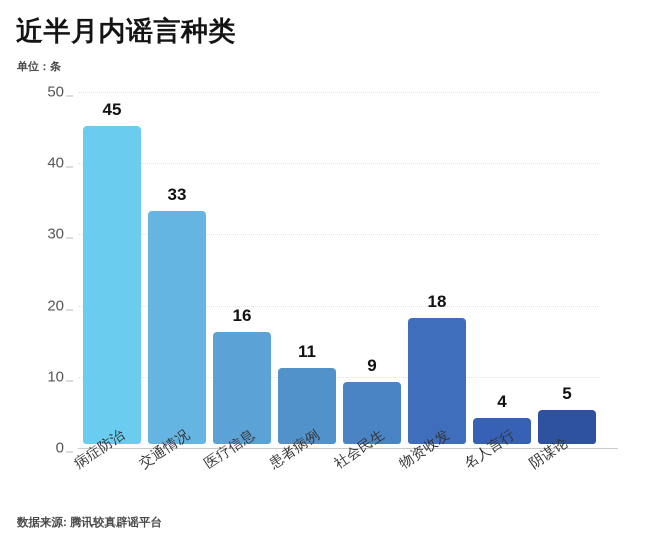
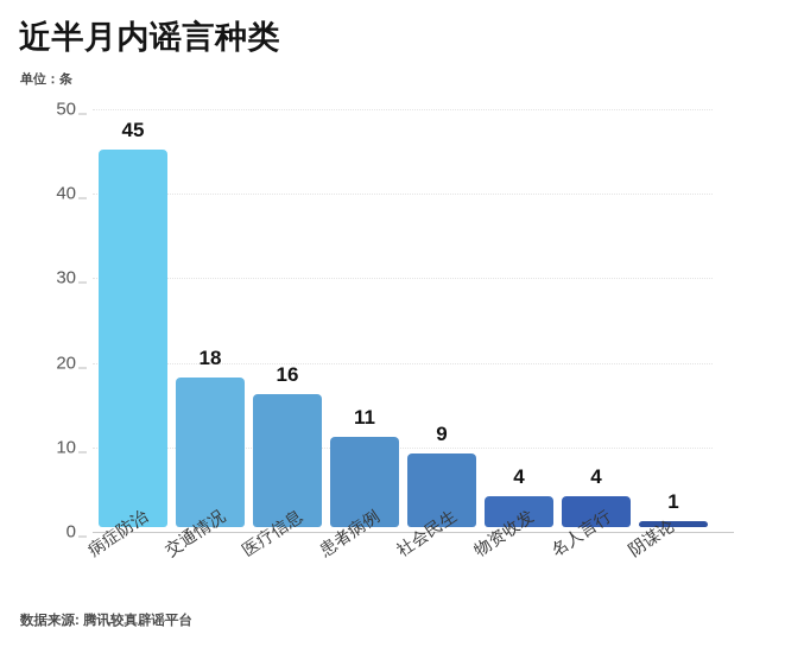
交通情况: 33 -> 18
物资收发: 18 -> 4
阴谋论: 5 -> 1
